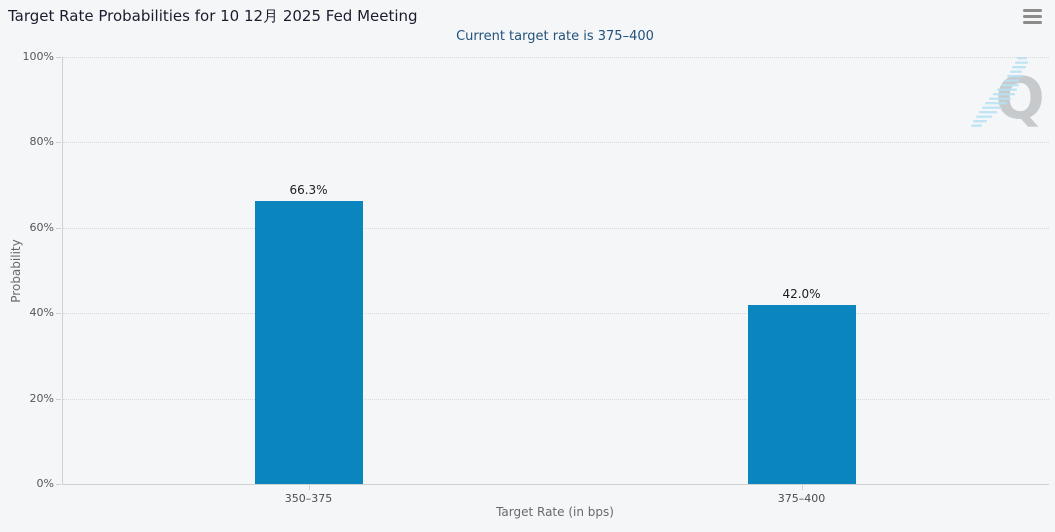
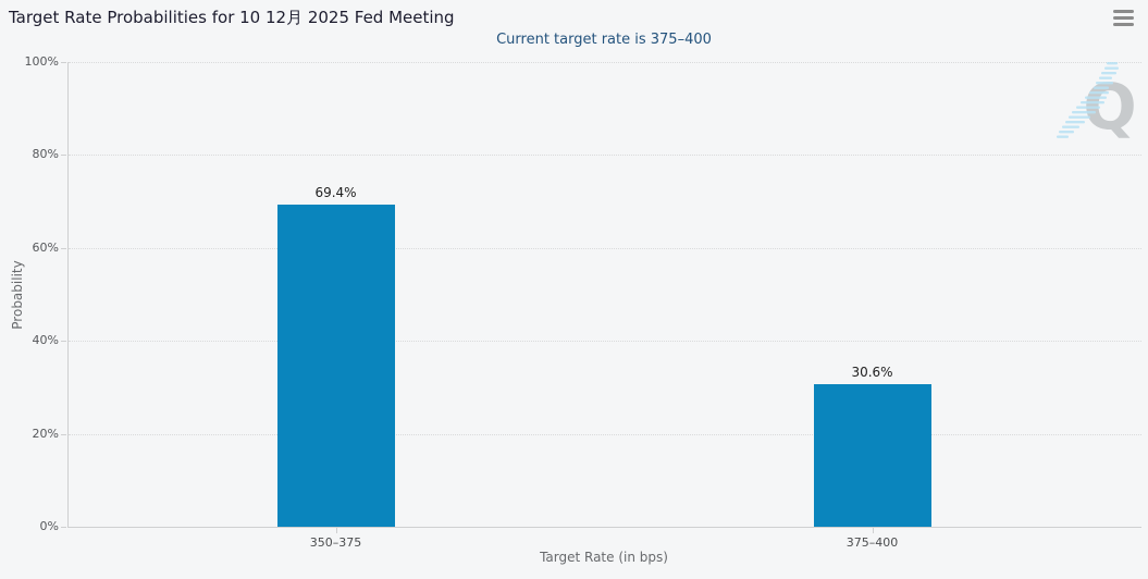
350–375: 66.3% -> 69.4%
375–400: 42.0% -> 30.6%
